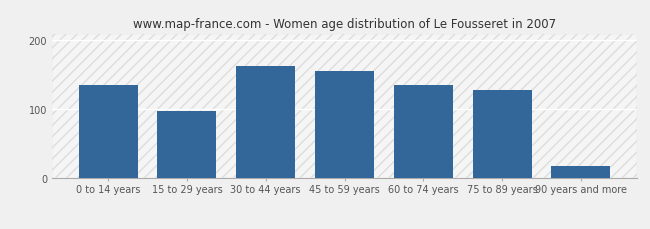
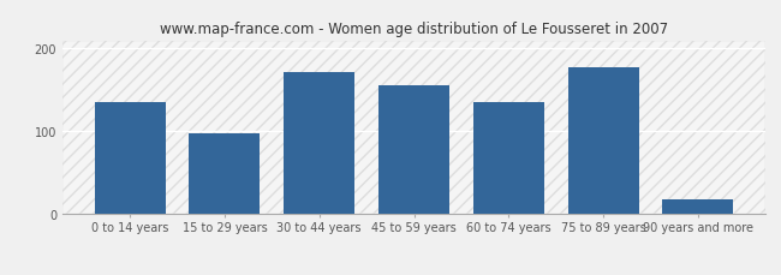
30 to 44 years: 163 -> 172
75 to 89 years: 128 -> 178
